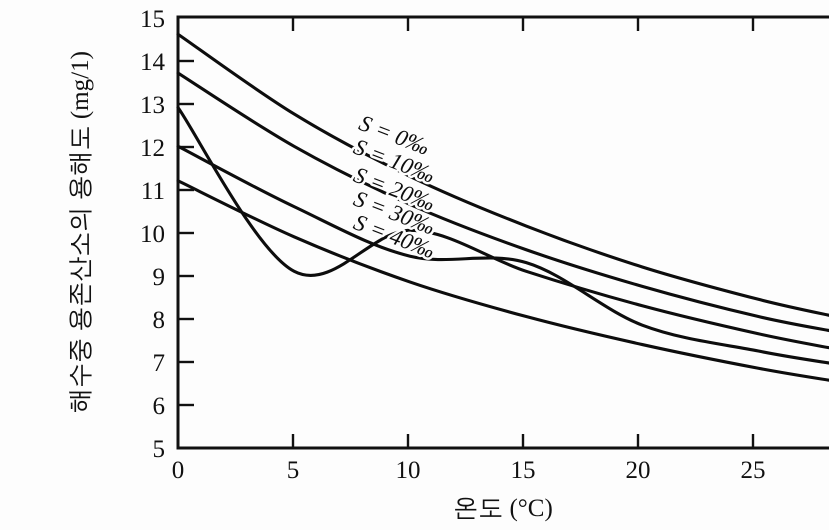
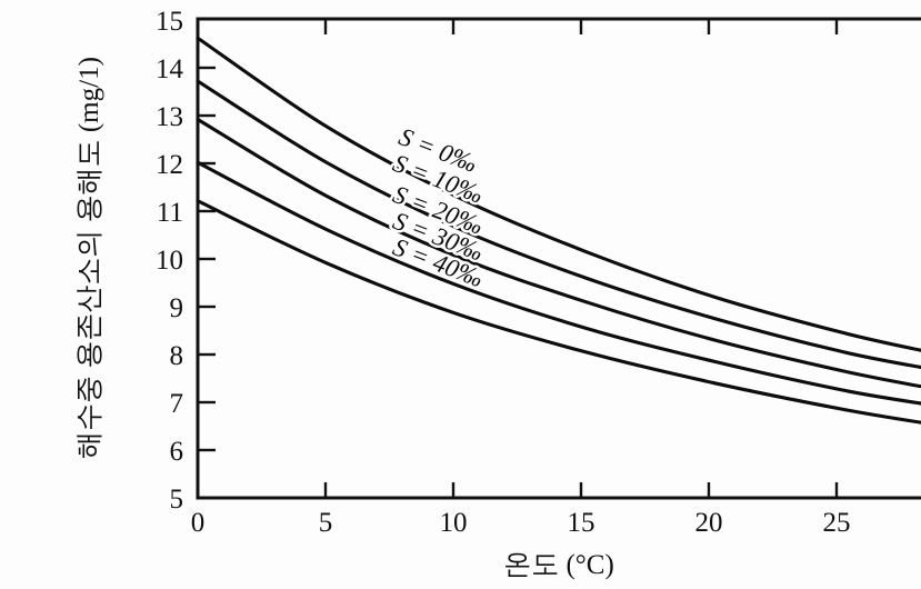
S = 20‰/5: 9.1 -> 11.3
S = 30‰/15: 9.3 -> 8.6
